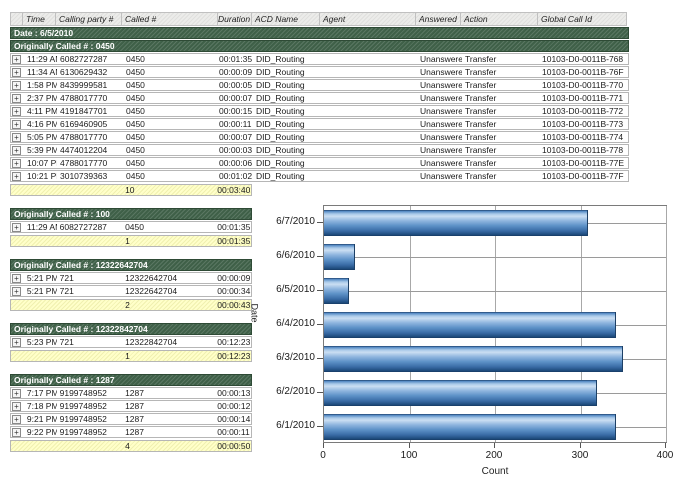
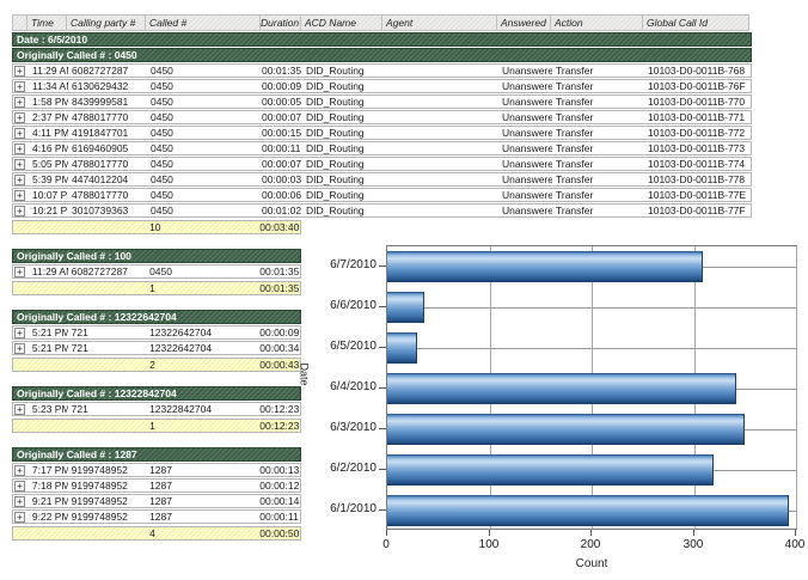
6/1/2010: 340 -> 390
